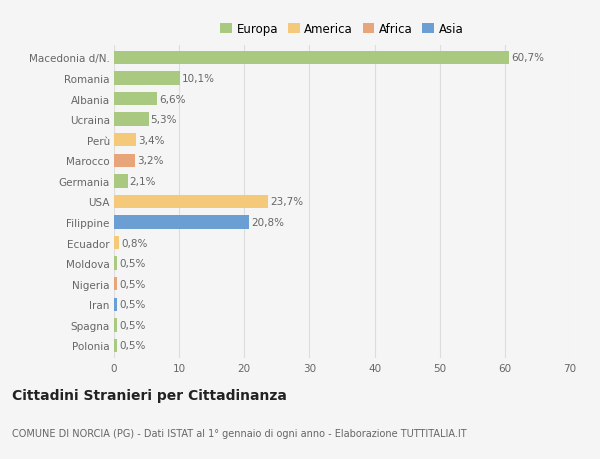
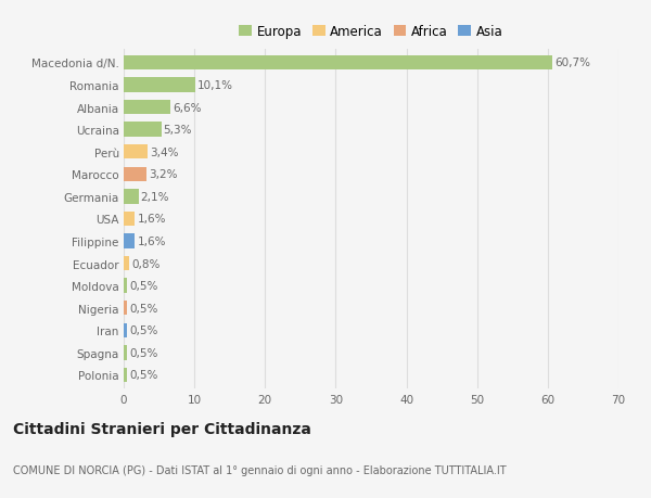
USA: 23,7% -> 1,6%
Filippine: 20,8% -> 1,6%
